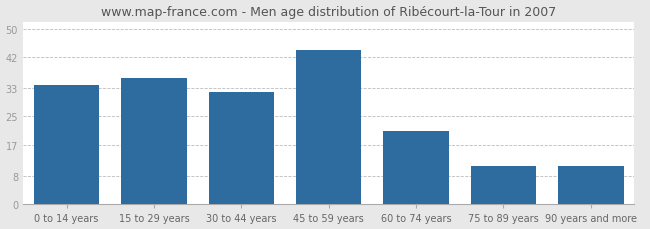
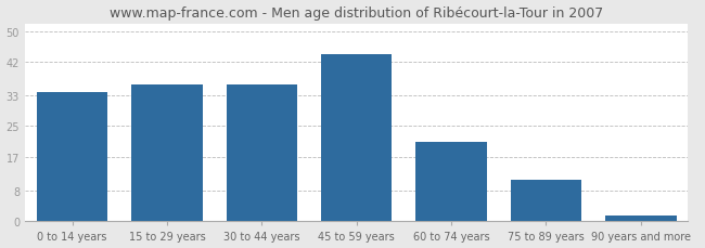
30 to 44 years: 32.0 -> 36.0
90 years and more: 11.0 -> 1.5
